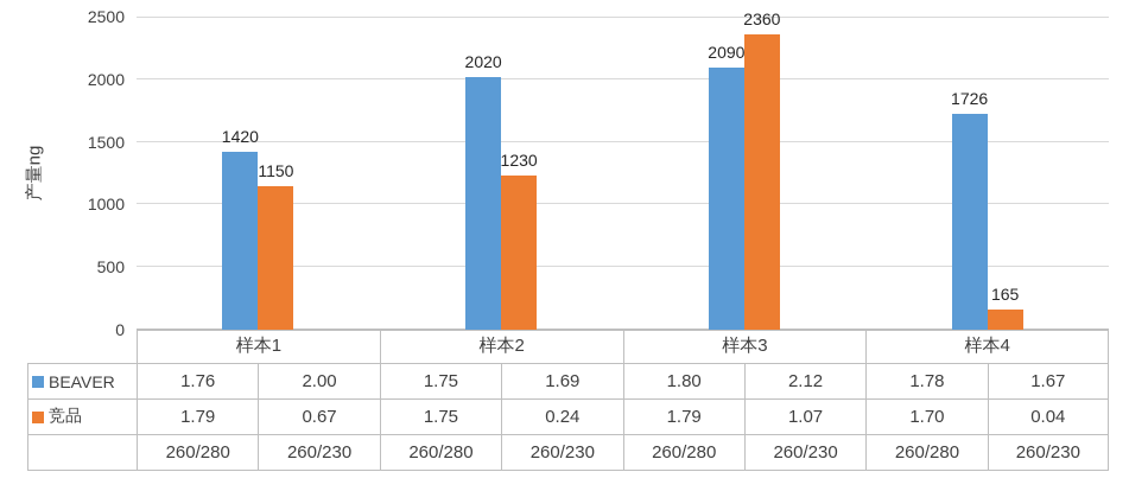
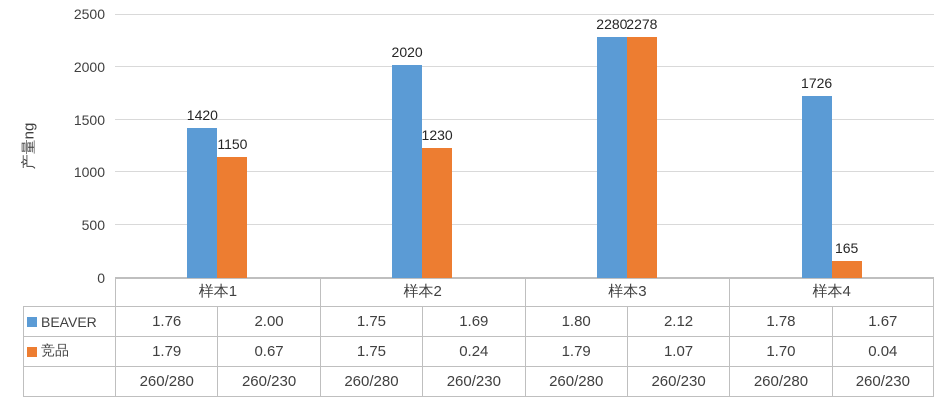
BEAVER/样本3: 2090 -> 2280
竞品/样本3: 2360 -> 2278
